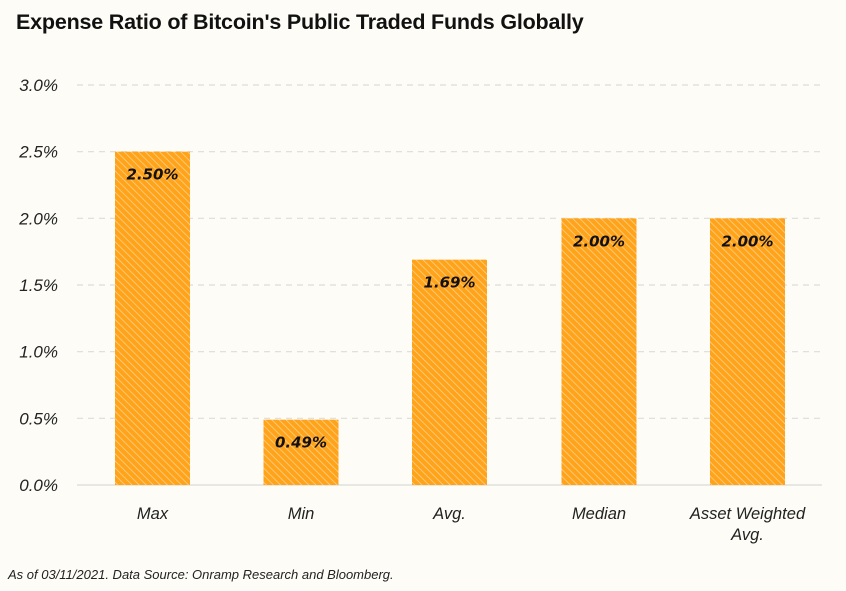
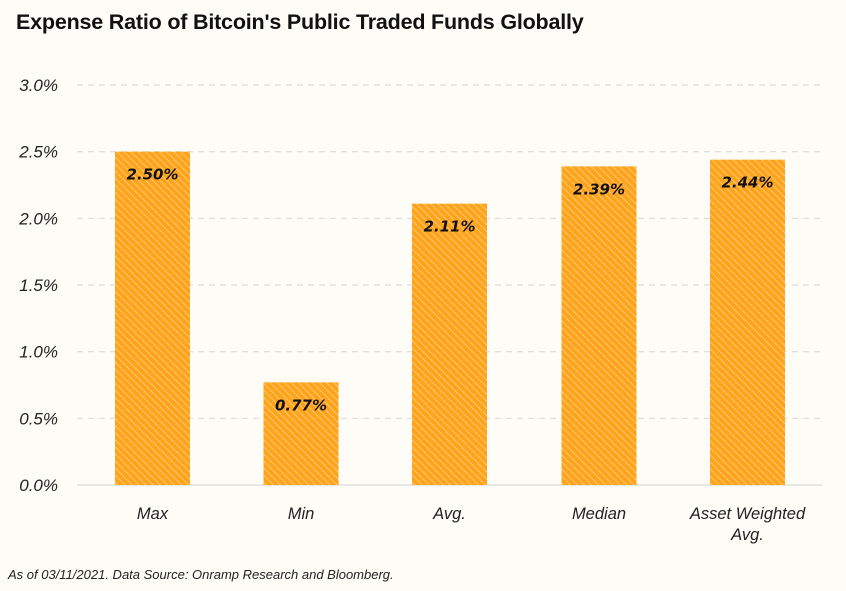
Min: 0.49% -> 0.77%
Avg.: 1.69% -> 2.11%
Median: 2.00% -> 2.39%
Asset Weighted Avg.: 2.00% -> 2.44%
